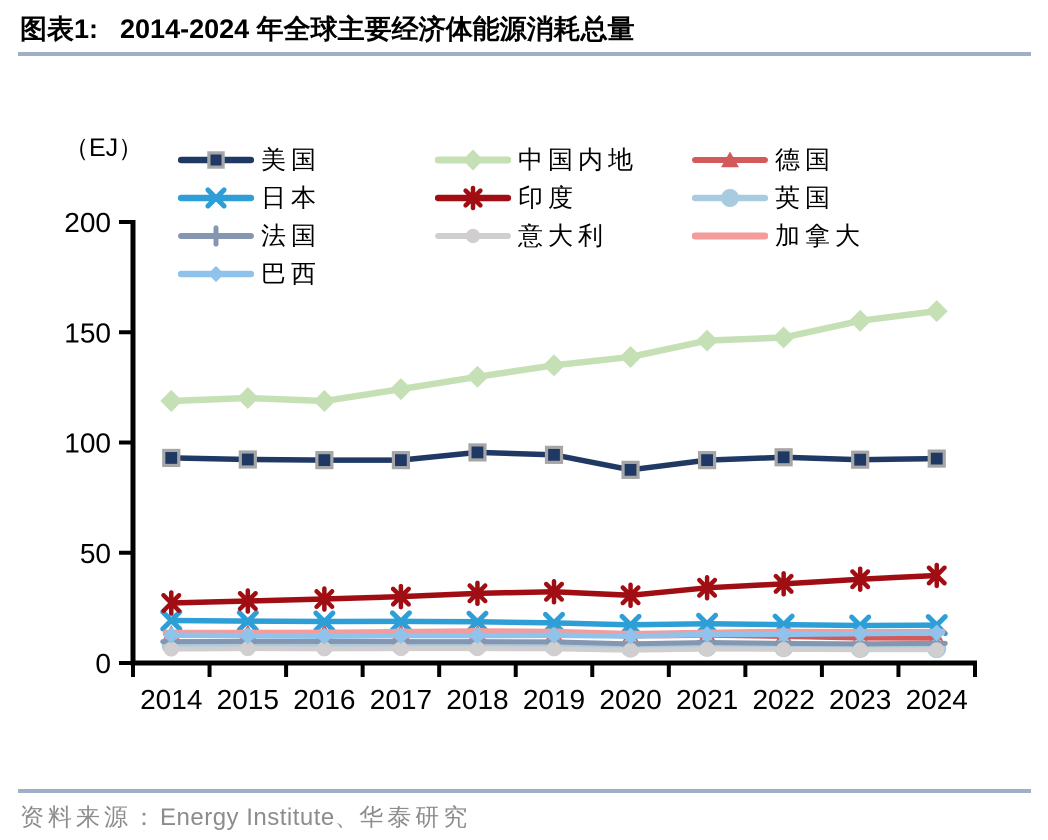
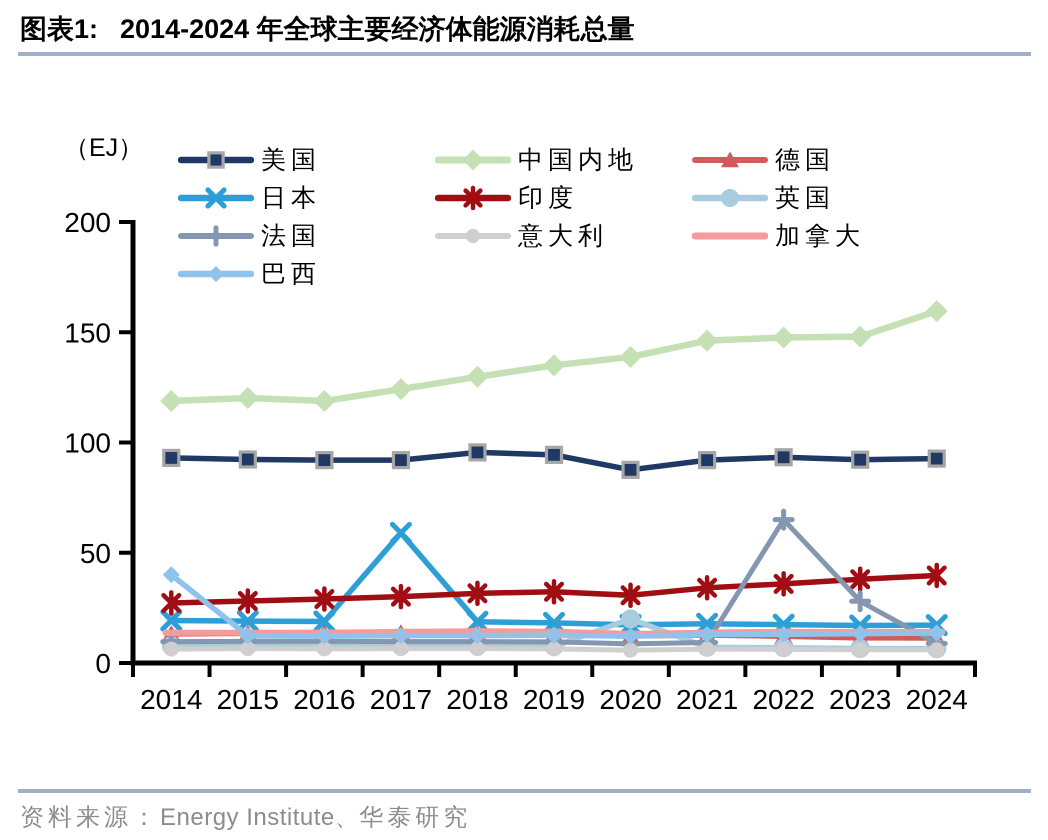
巴西/2014: 13 -> 40
日本/2017: 19 -> 59
英国/2020: 7 -> 20
法国/2022: 9 -> 65
中国内地/2023: 155 -> 148
法国/2023: 9 -> 28
